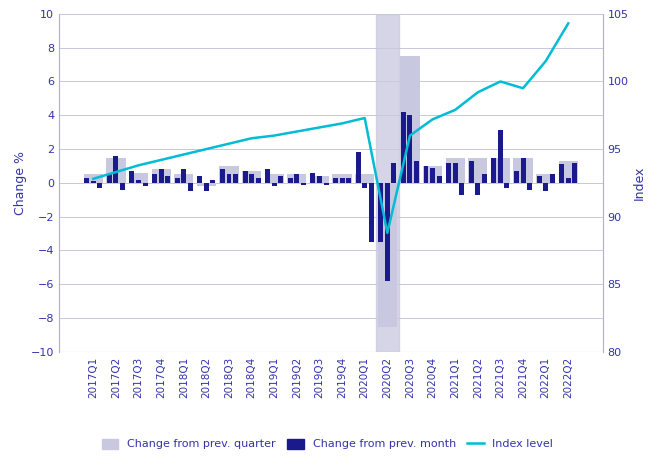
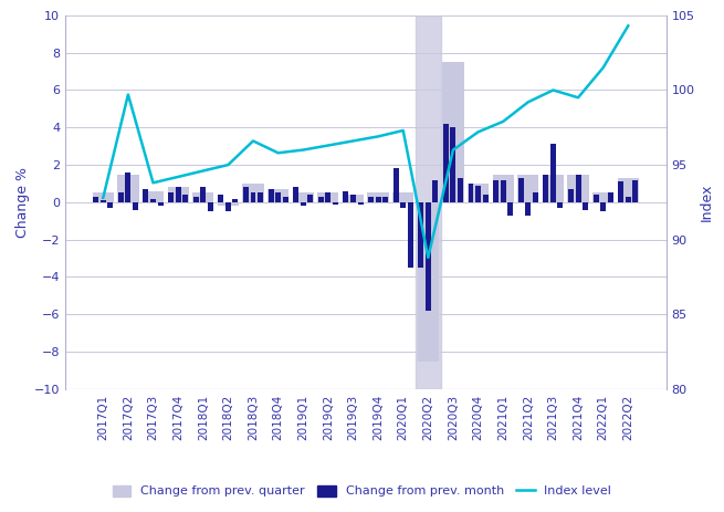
Index level/2017Q2: 93.3 -> 99.7
Index level/2018Q3: 95.4 -> 96.6
